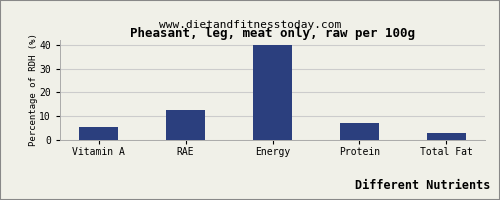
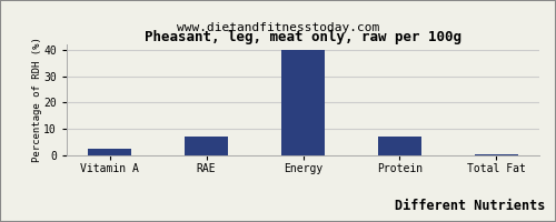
Vitamin A: 5.5 -> 2.5
RAE: 12.5 -> 7.0
Total Fat: 3.0 -> 0.3
